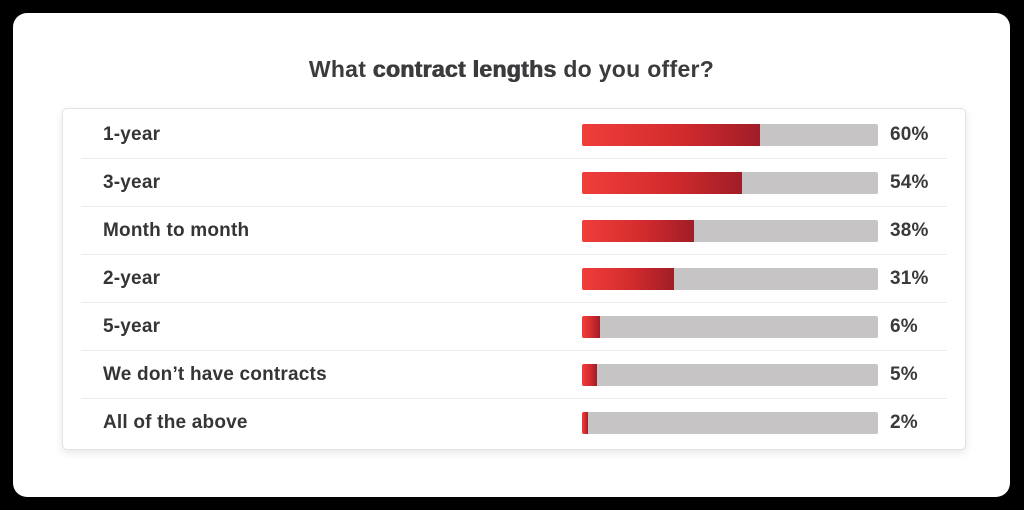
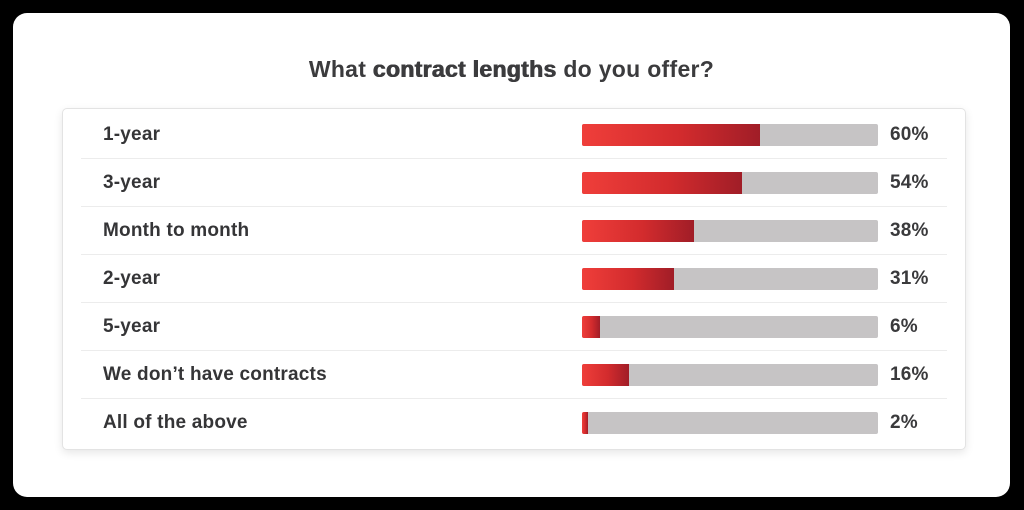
We don’t have contracts: 5% -> 16%
